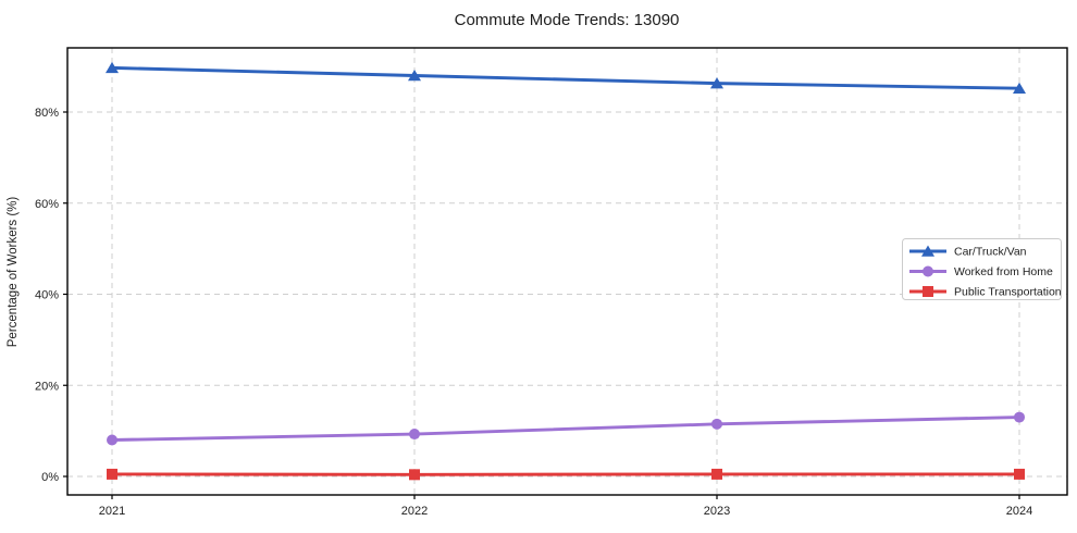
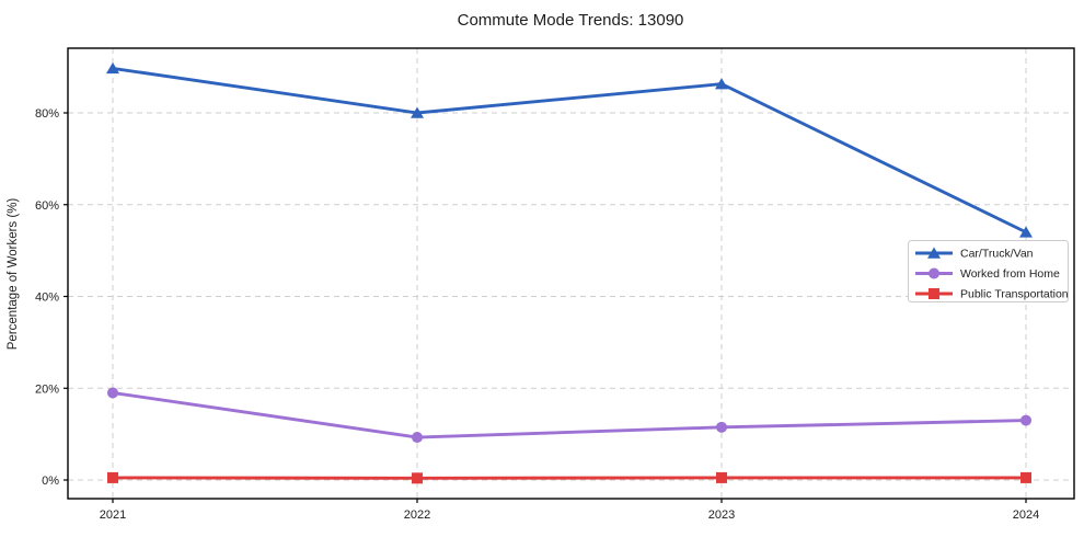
Worked from Home/2021: 8% -> 19%
Car/Truck/Van/2022: 88% -> 80%
Car/Truck/Van/2024: 85% -> 54%
